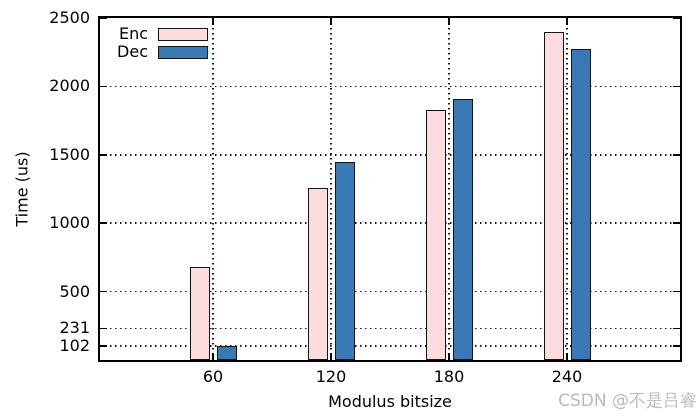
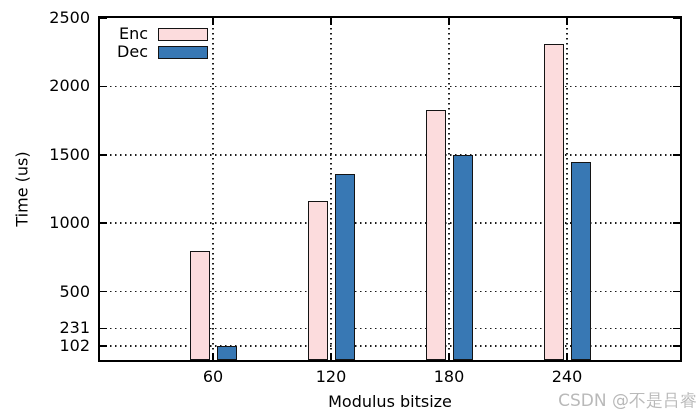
Enc/60: 680 -> 800
Enc/120: 1260 -> 1160
Dec/120: 1450 -> 1360
Dec/180: 1910 -> 1500
Enc/240: 2400 -> 2310
Dec/240: 2270 -> 1450
